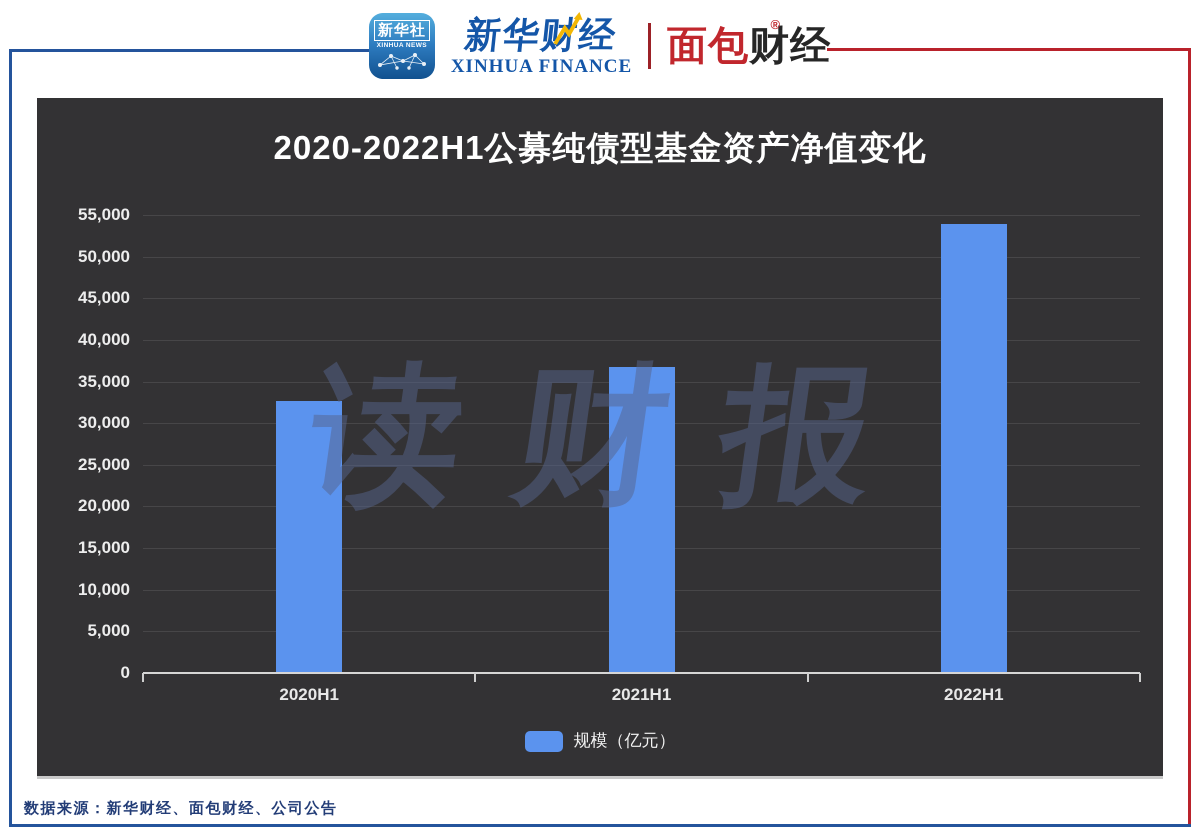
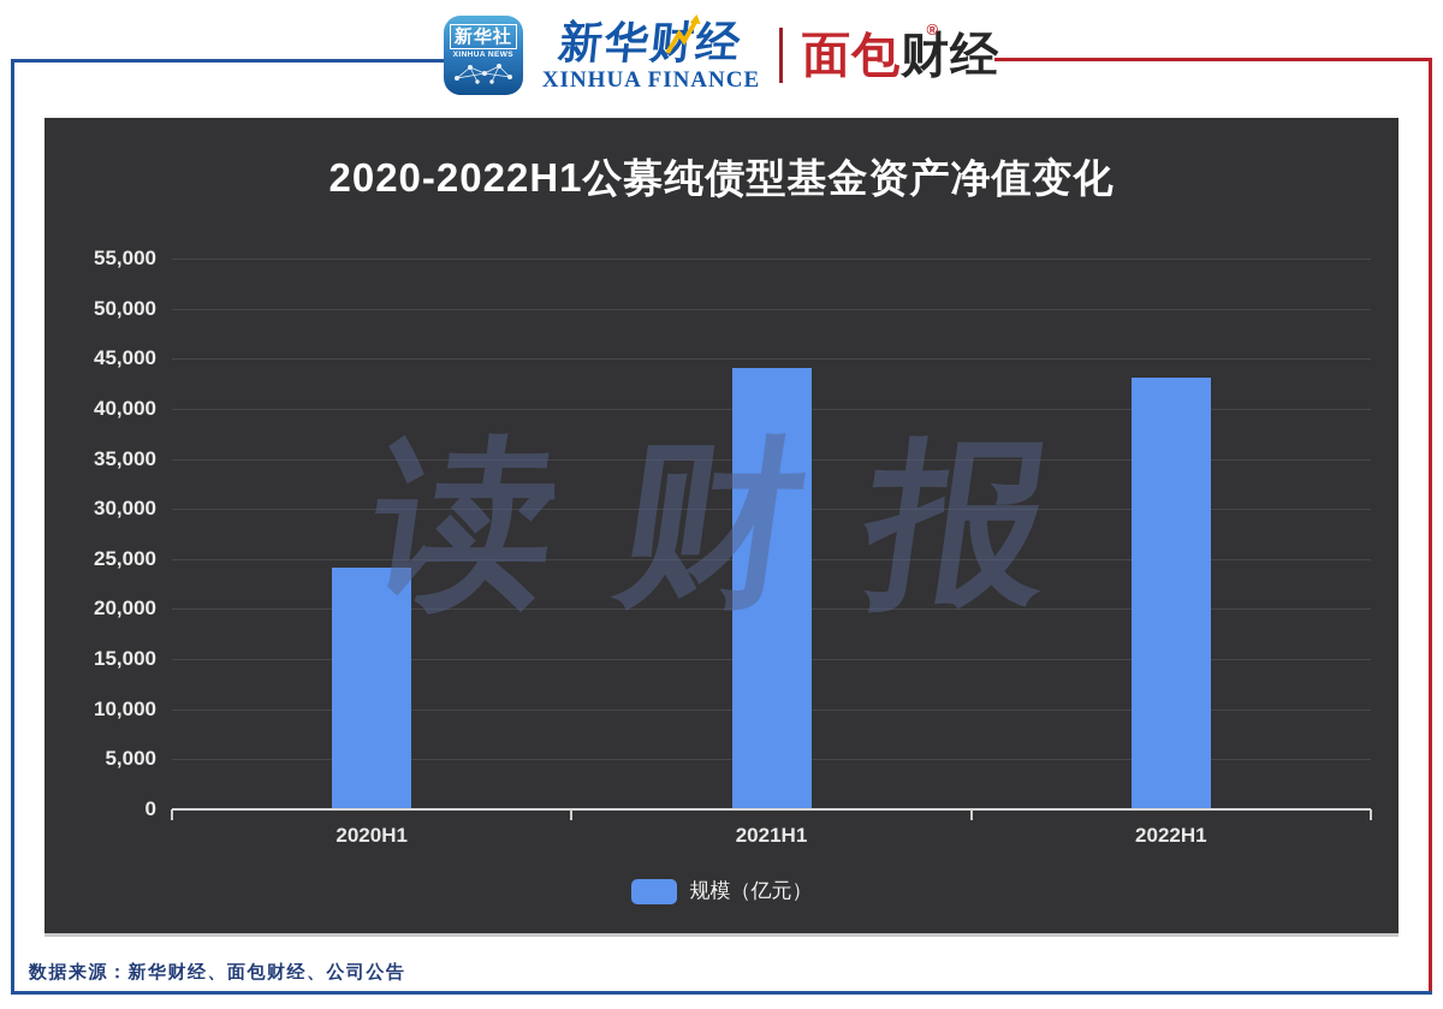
2020H1: 33000 -> 24000
2021H1: 37000 -> 44000
2022H1: 54000 -> 43000
